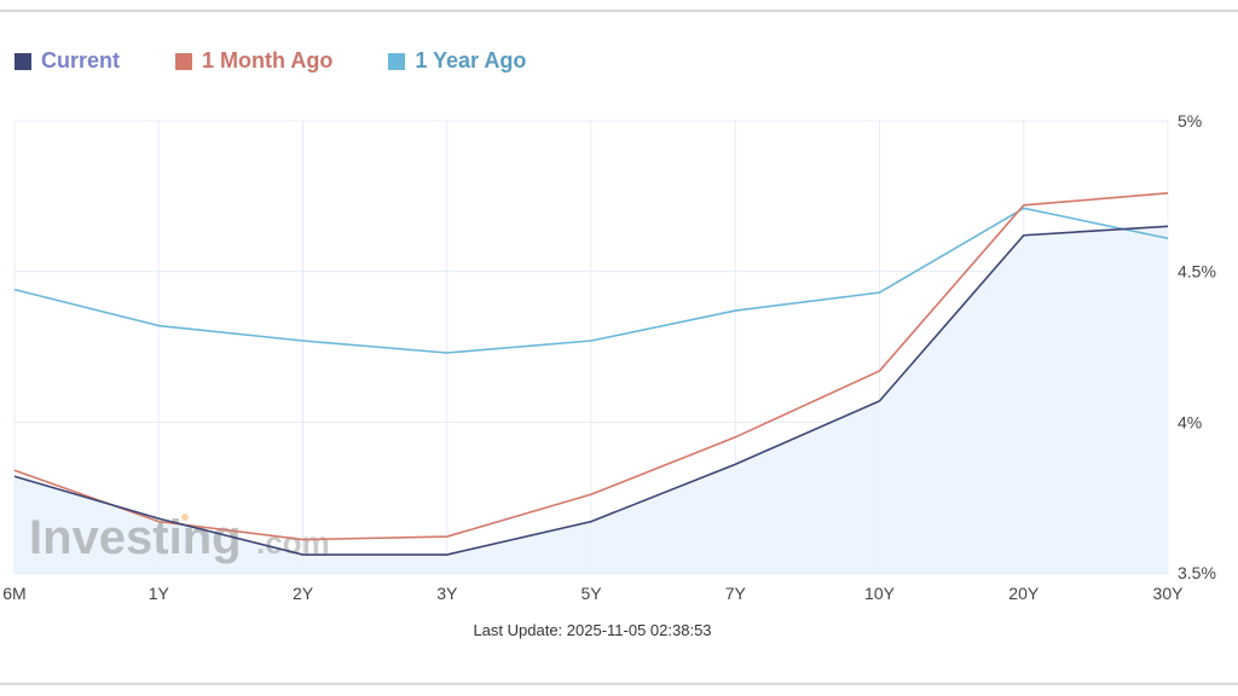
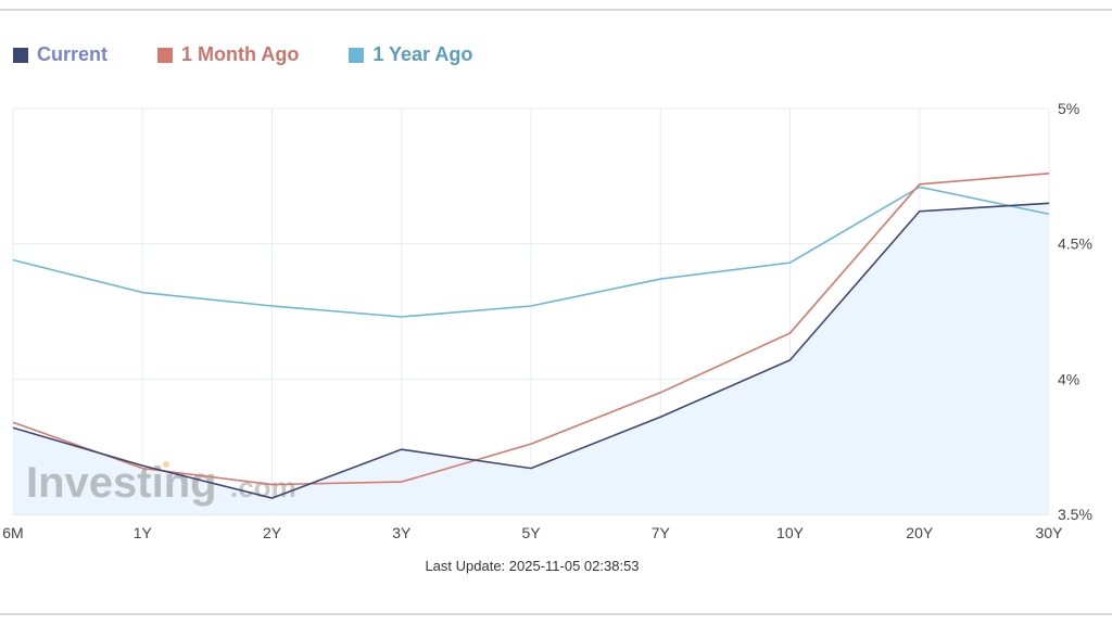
Current/3Y: 3.56% -> 3.74%
